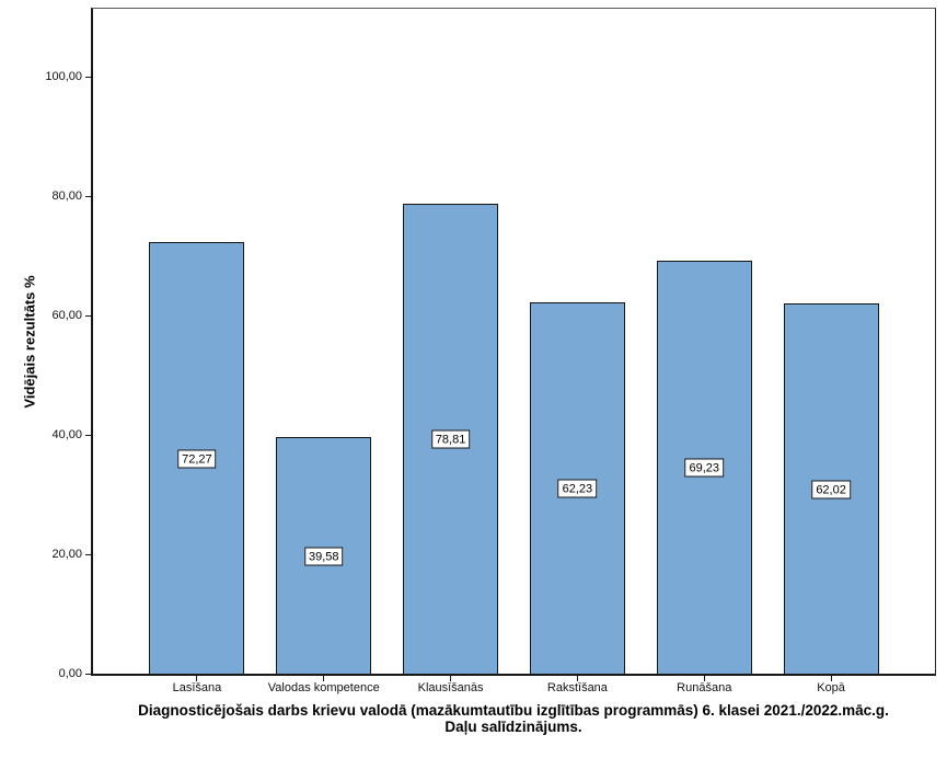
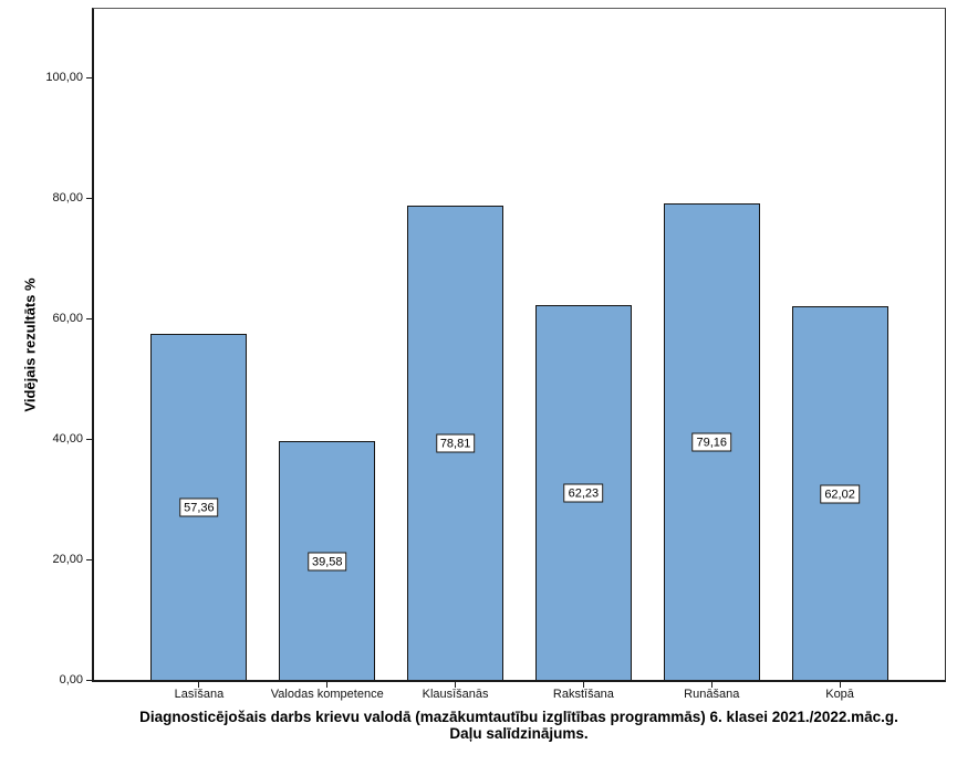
Lasīšana: 72,27 -> 57,36
Runāšana: 69,23 -> 79,16
